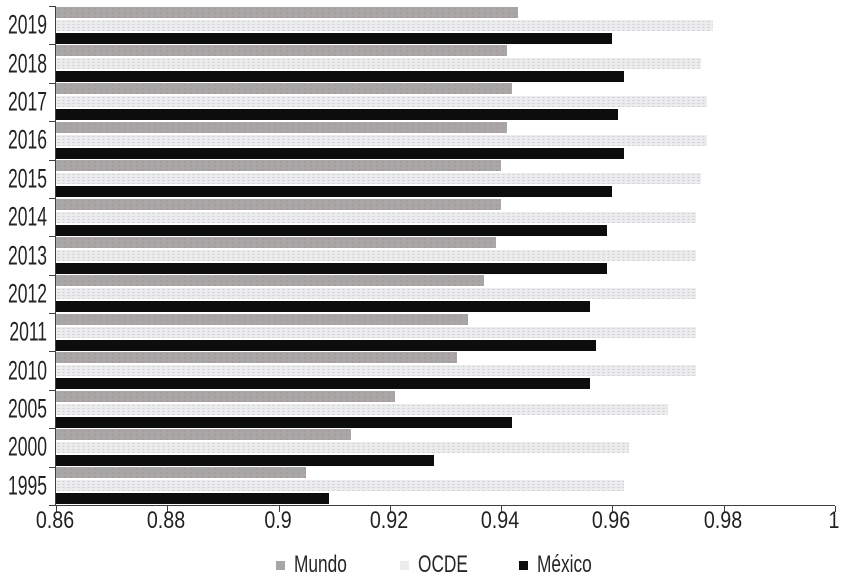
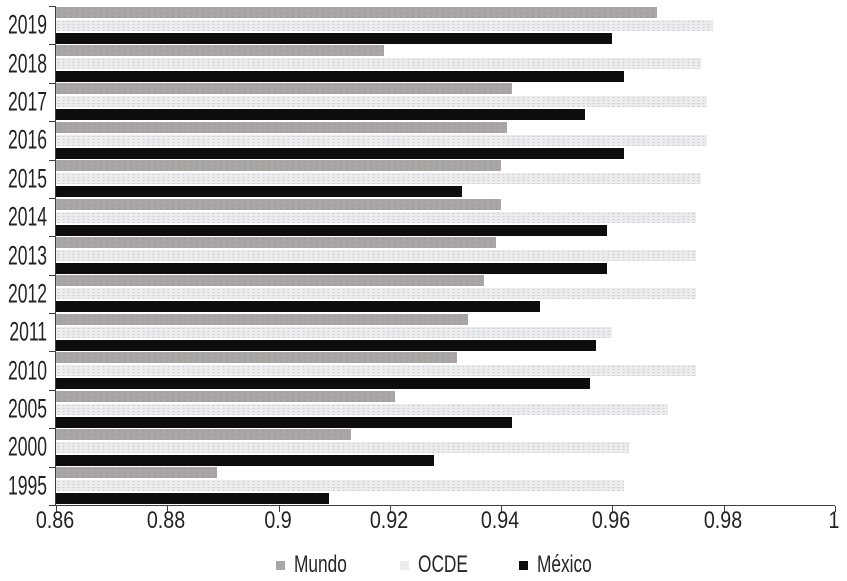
Mundo/2019: 0.943 -> 0.968
Mundo/2018: 0.941 -> 0.919
México/2017: 0.961 -> 0.955
México/2015: 0.960 -> 0.933
México/2012: 0.956 -> 0.947
OCDE/2011: 0.975 -> 0.960
Mundo/1995: 0.905 -> 0.889
